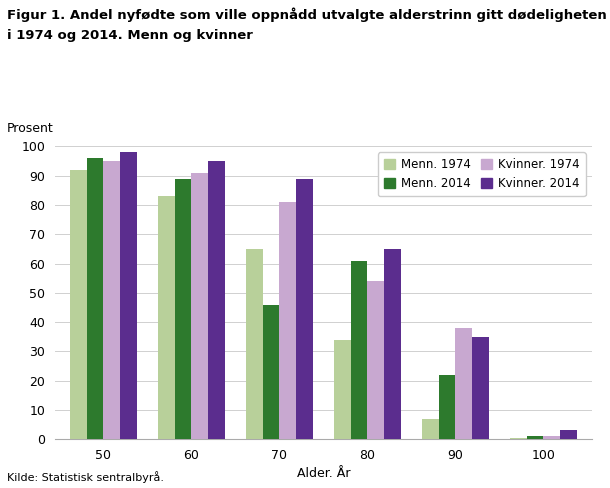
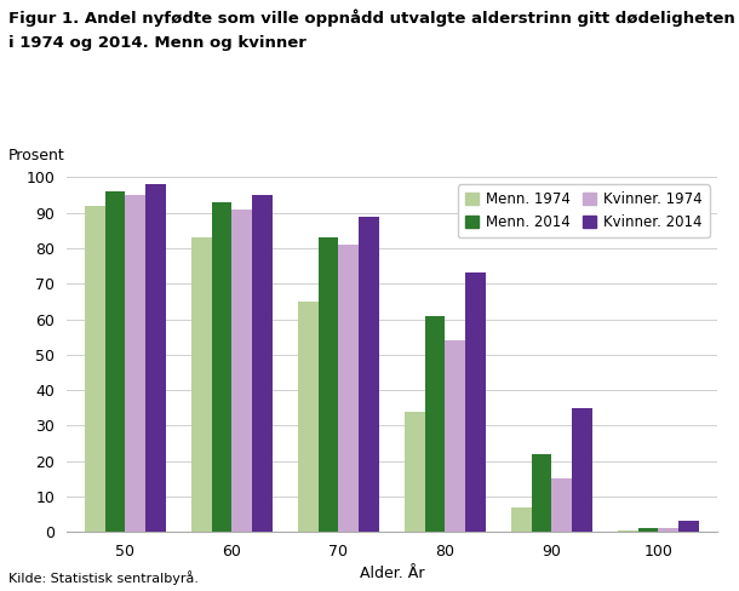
Menn. 2014/60: 89 -> 93
Menn. 2014/70: 46 -> 83
Kvinner. 2014/80: 65 -> 73
Kvinner. 1974/90: 38 -> 15
